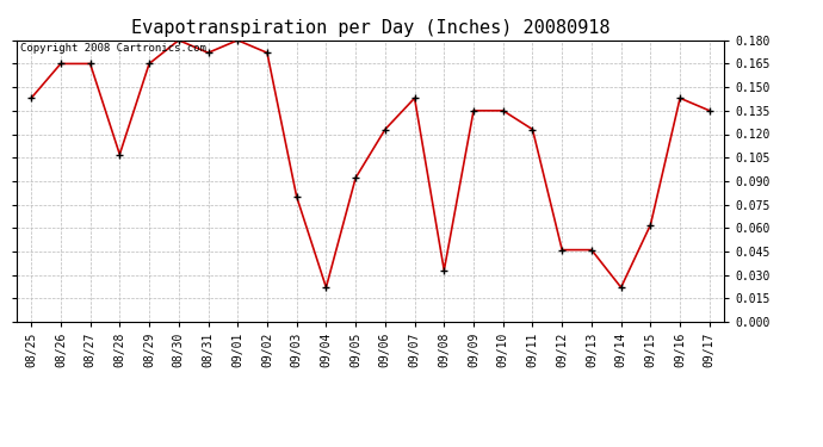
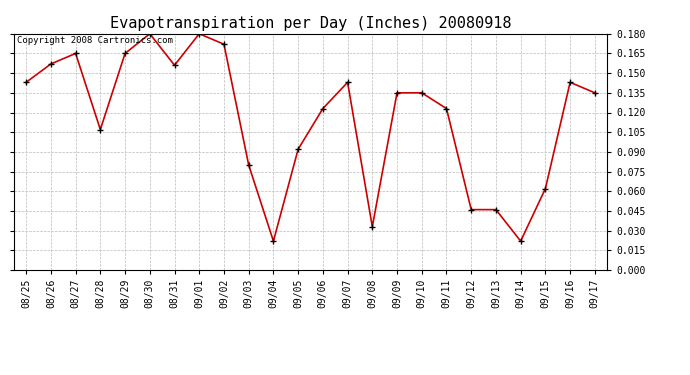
08/26: 0.165 -> 0.157
08/31: 0.172 -> 0.156
